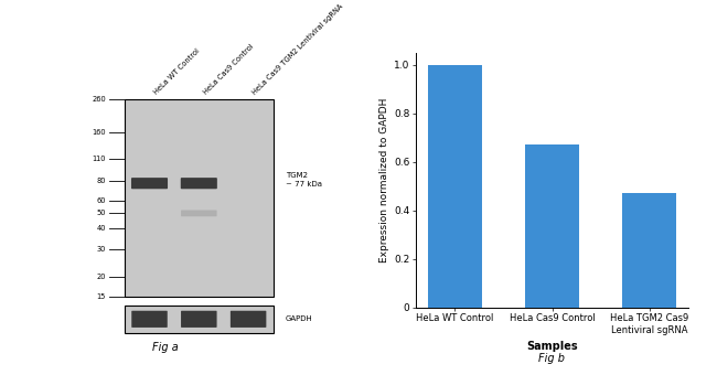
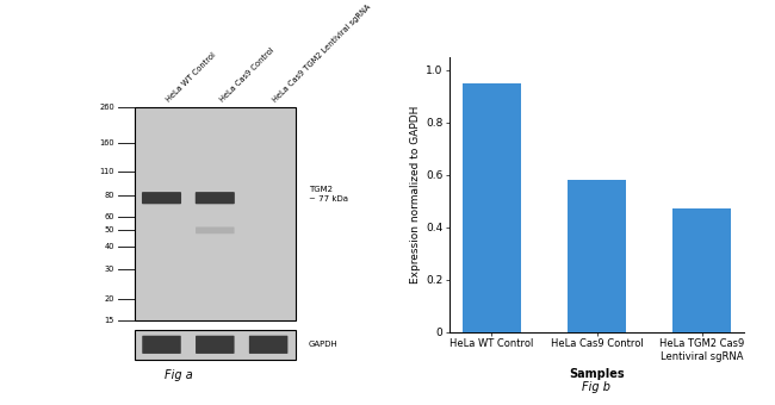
HeLa WT Control: 1.00 -> 0.95
HeLa Cas9 Control: 0.67 -> 0.58
